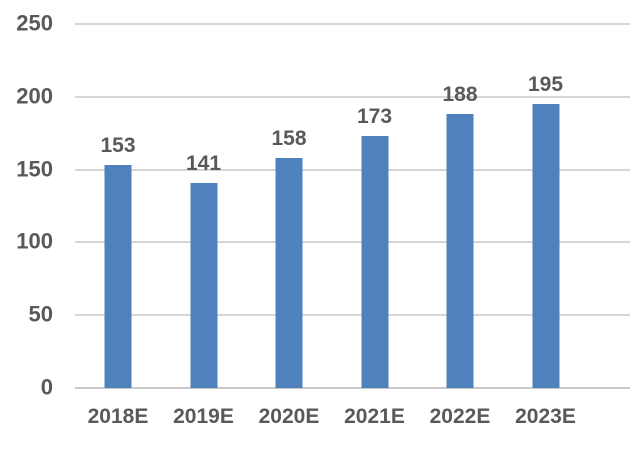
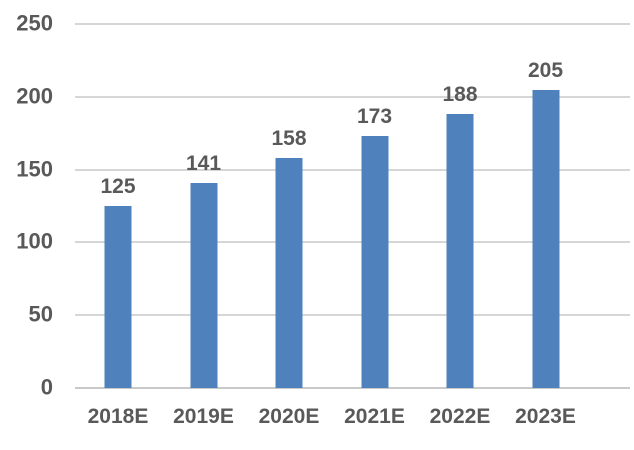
2018E: 153 -> 125
2023E: 195 -> 205
